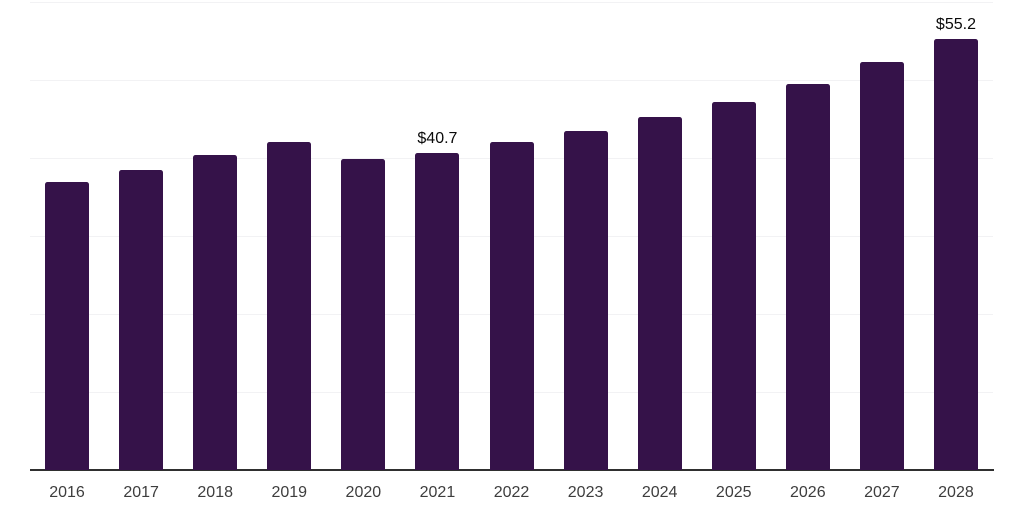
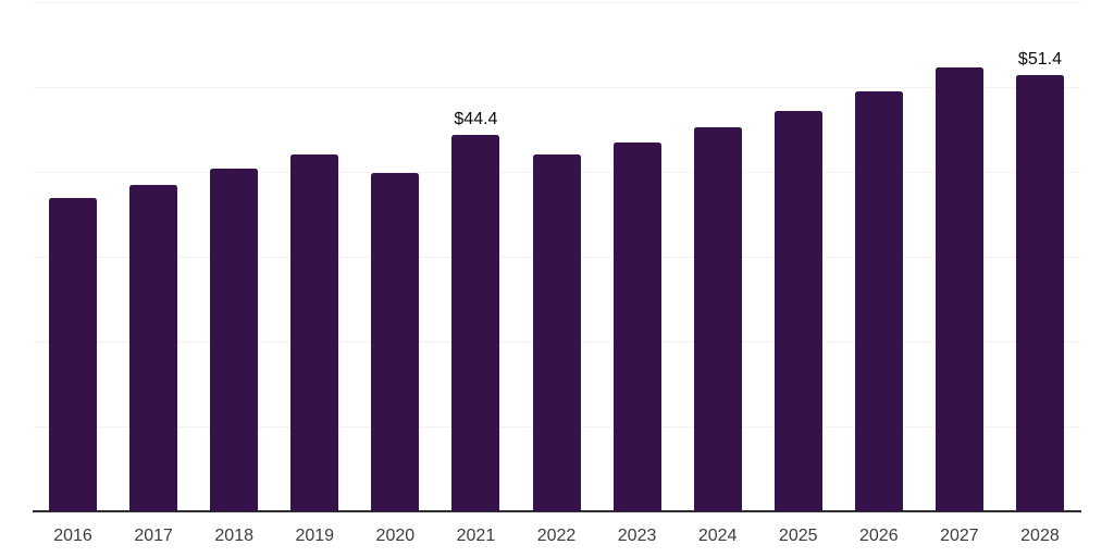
2021: $40.7 -> $44.4
2028: $55.2 -> $51.4
